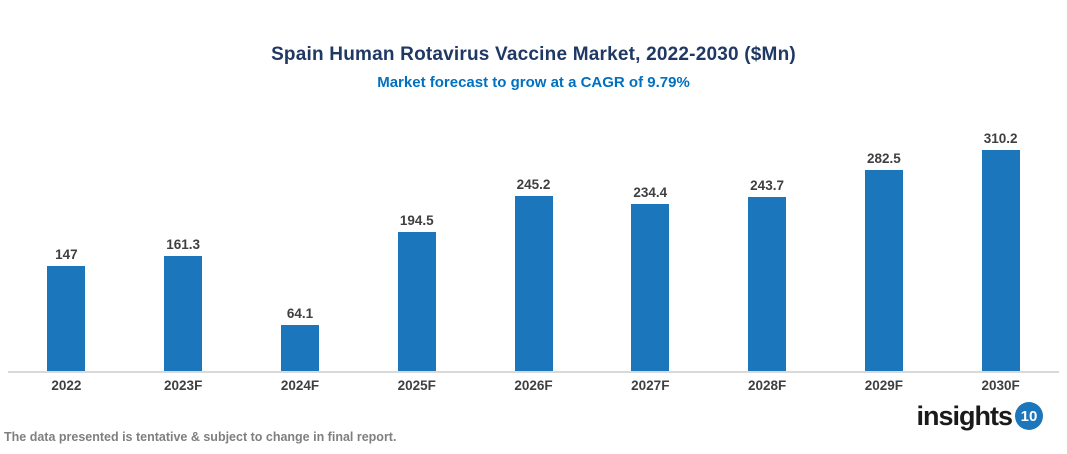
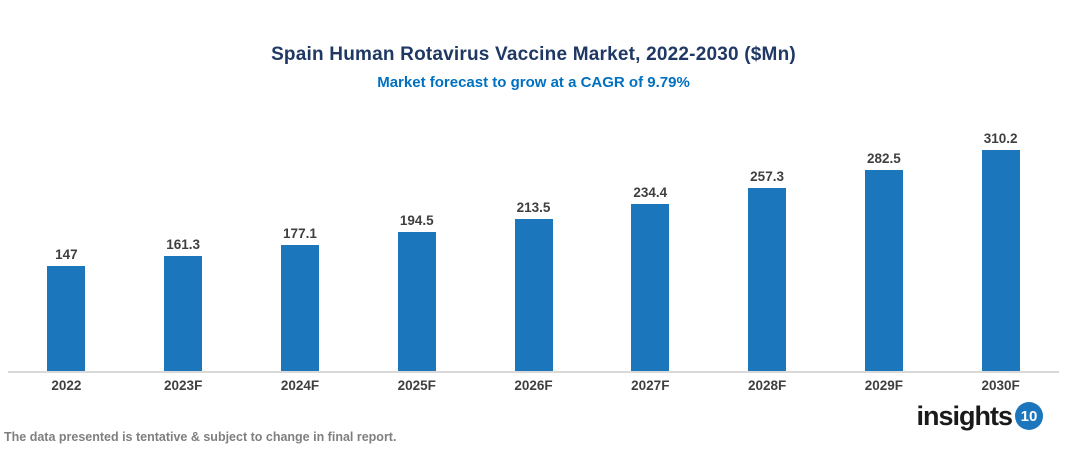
2024F: 64.1 -> 177.1
2026F: 245.2 -> 213.5
2028F: 243.7 -> 257.3
